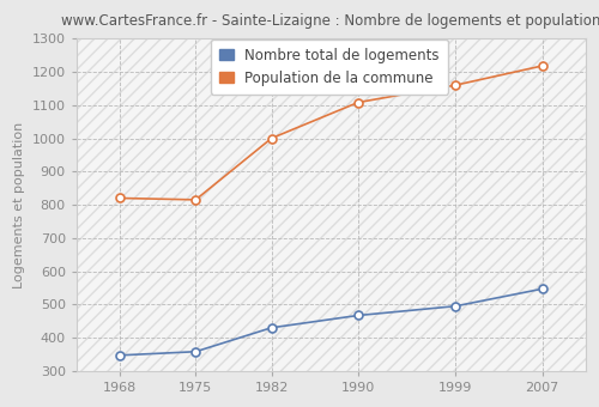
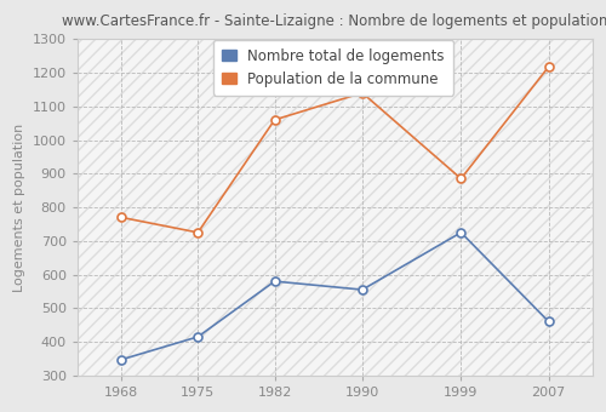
Population de la commune/1968: 820 -> 770
Nombre total de logements/1975: 358 -> 415
Population de la commune/1975: 815 -> 725
Nombre total de logements/1982: 430 -> 580
Population de la commune/1982: 1000 -> 1060
Nombre total de logements/1990: 467 -> 555
Population de la commune/1990: 1108 -> 1140
Nombre total de logements/1999: 495 -> 725
Population de la commune/1999: 1160 -> 885
Nombre total de logements/2007: 547 -> 460
